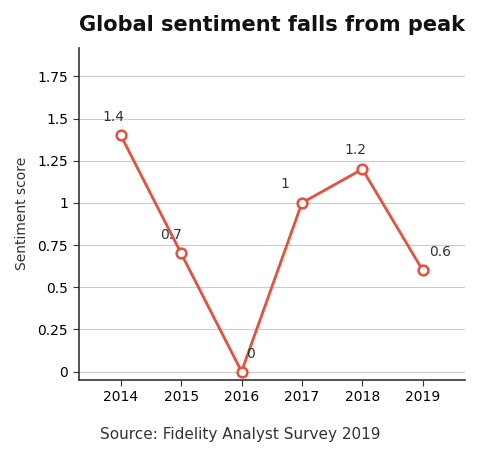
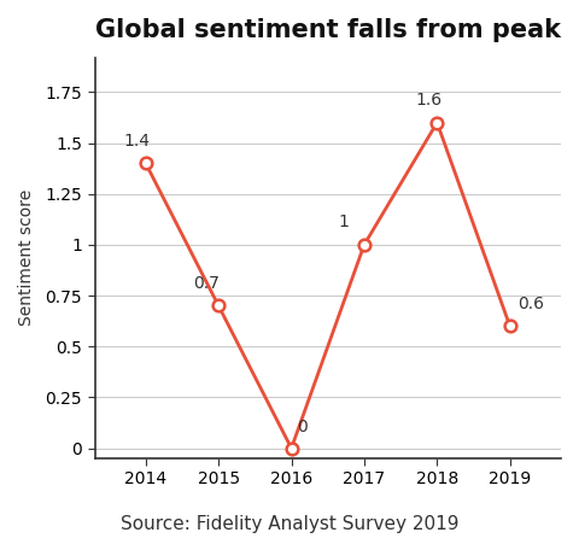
2018: 1.2 -> 1.6
